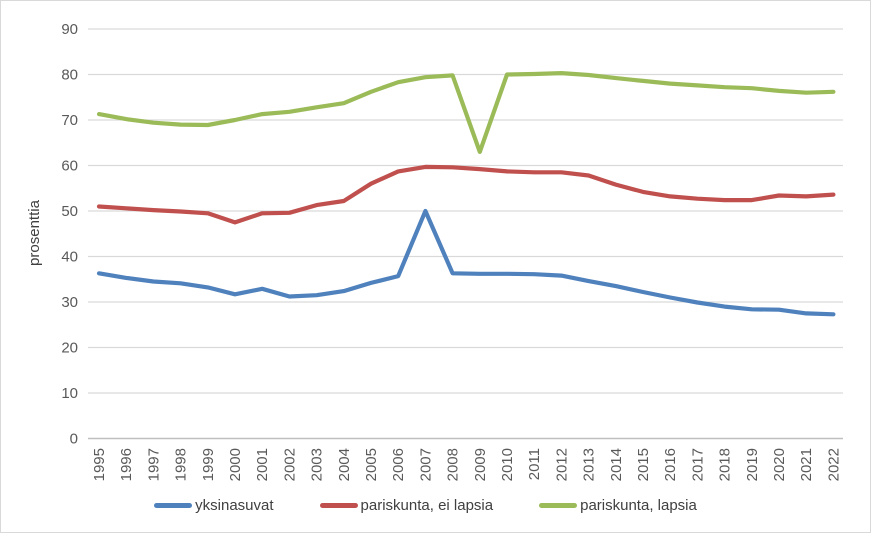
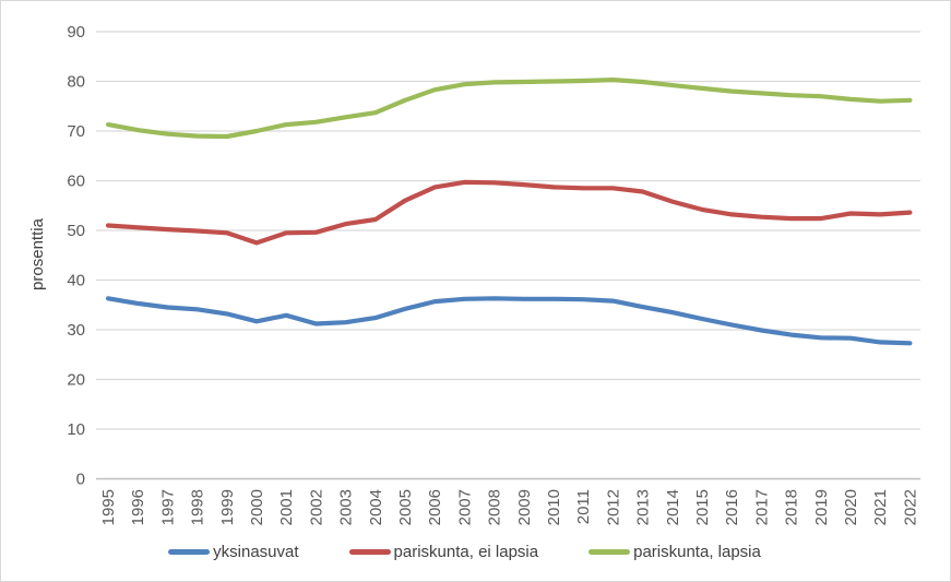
yksinasuvat/2007: 50 -> 36
pariskunta, lapsia/2009: 63 -> 80
